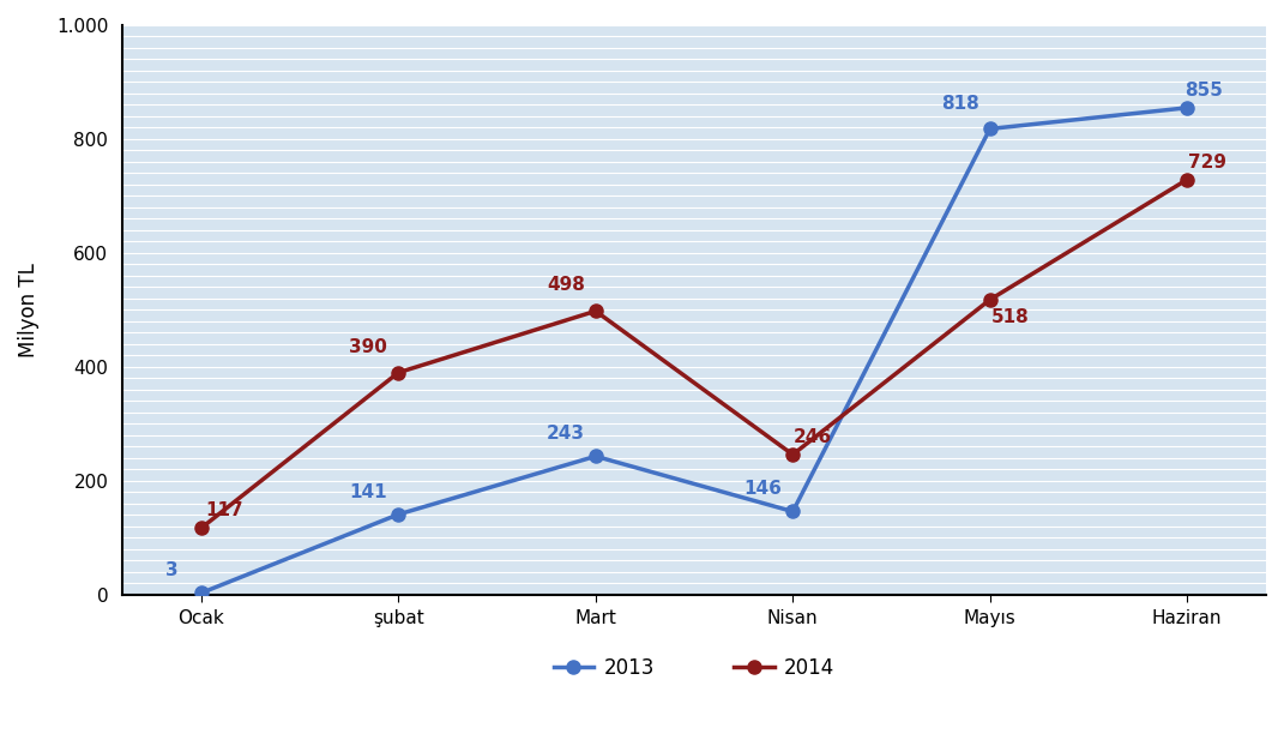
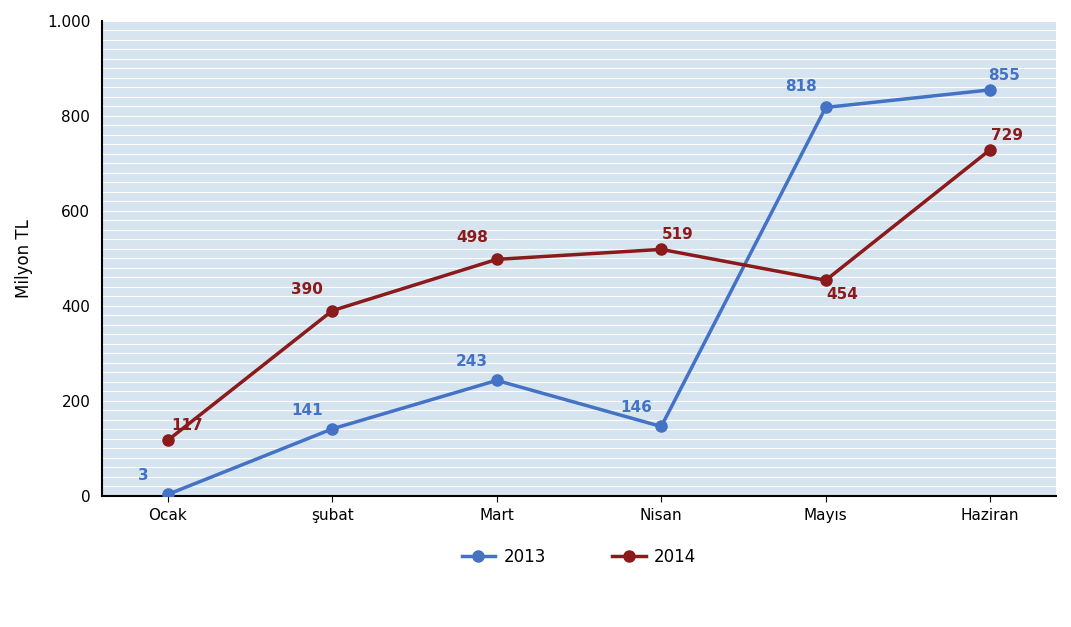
2014/Nisan: 246 -> 519
2014/Mayıs: 518 -> 454
